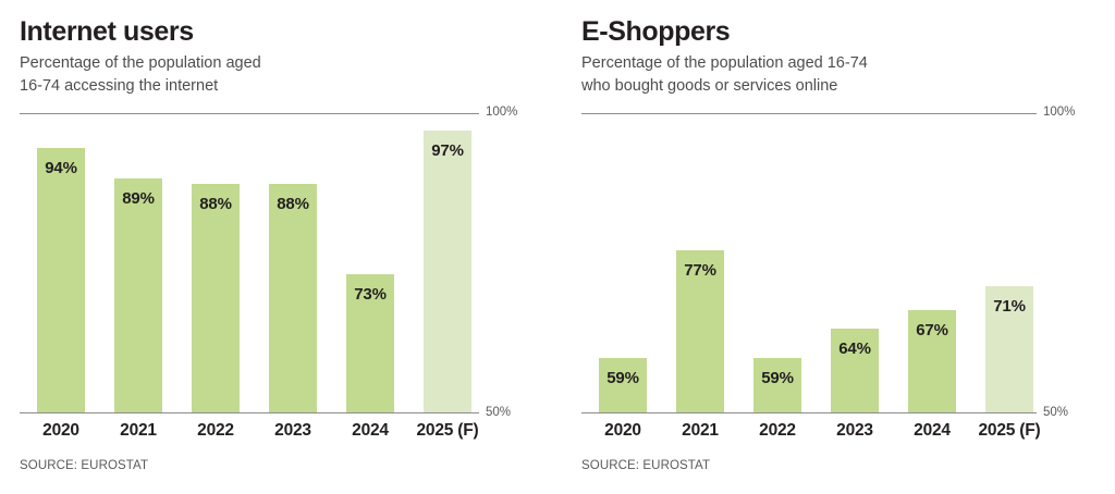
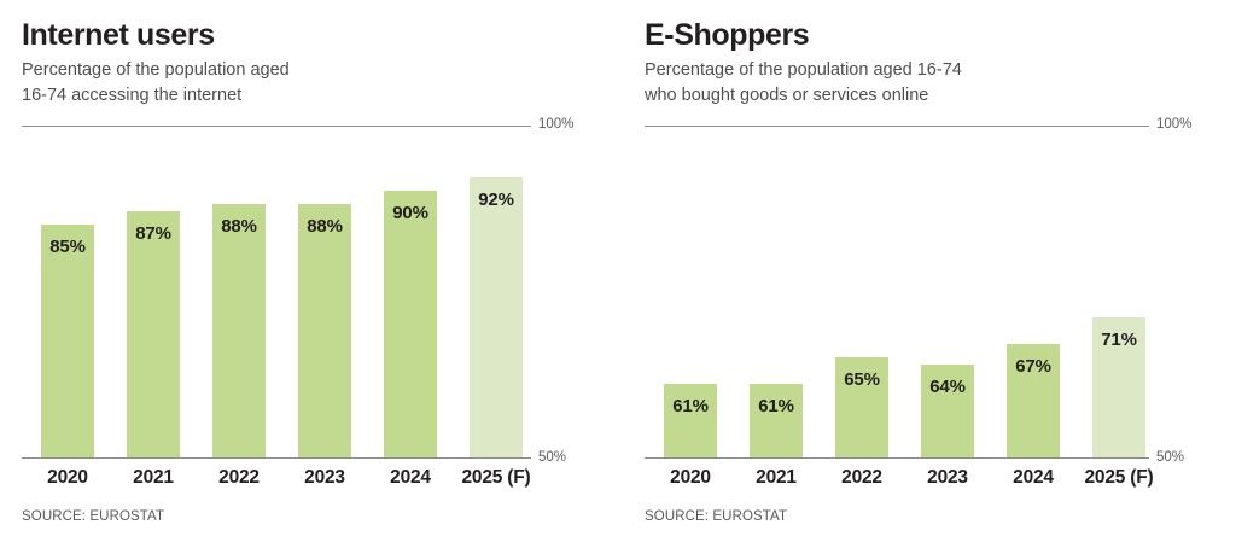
Internet users/2020: 94% -> 85%
Internet users/2021: 89% -> 87%
Internet users/2024: 73% -> 90%
Internet users/2025 (F): 97% -> 92%
E-Shoppers/2020: 59% -> 61%
E-Shoppers/2021: 77% -> 61%
E-Shoppers/2022: 59% -> 65%
